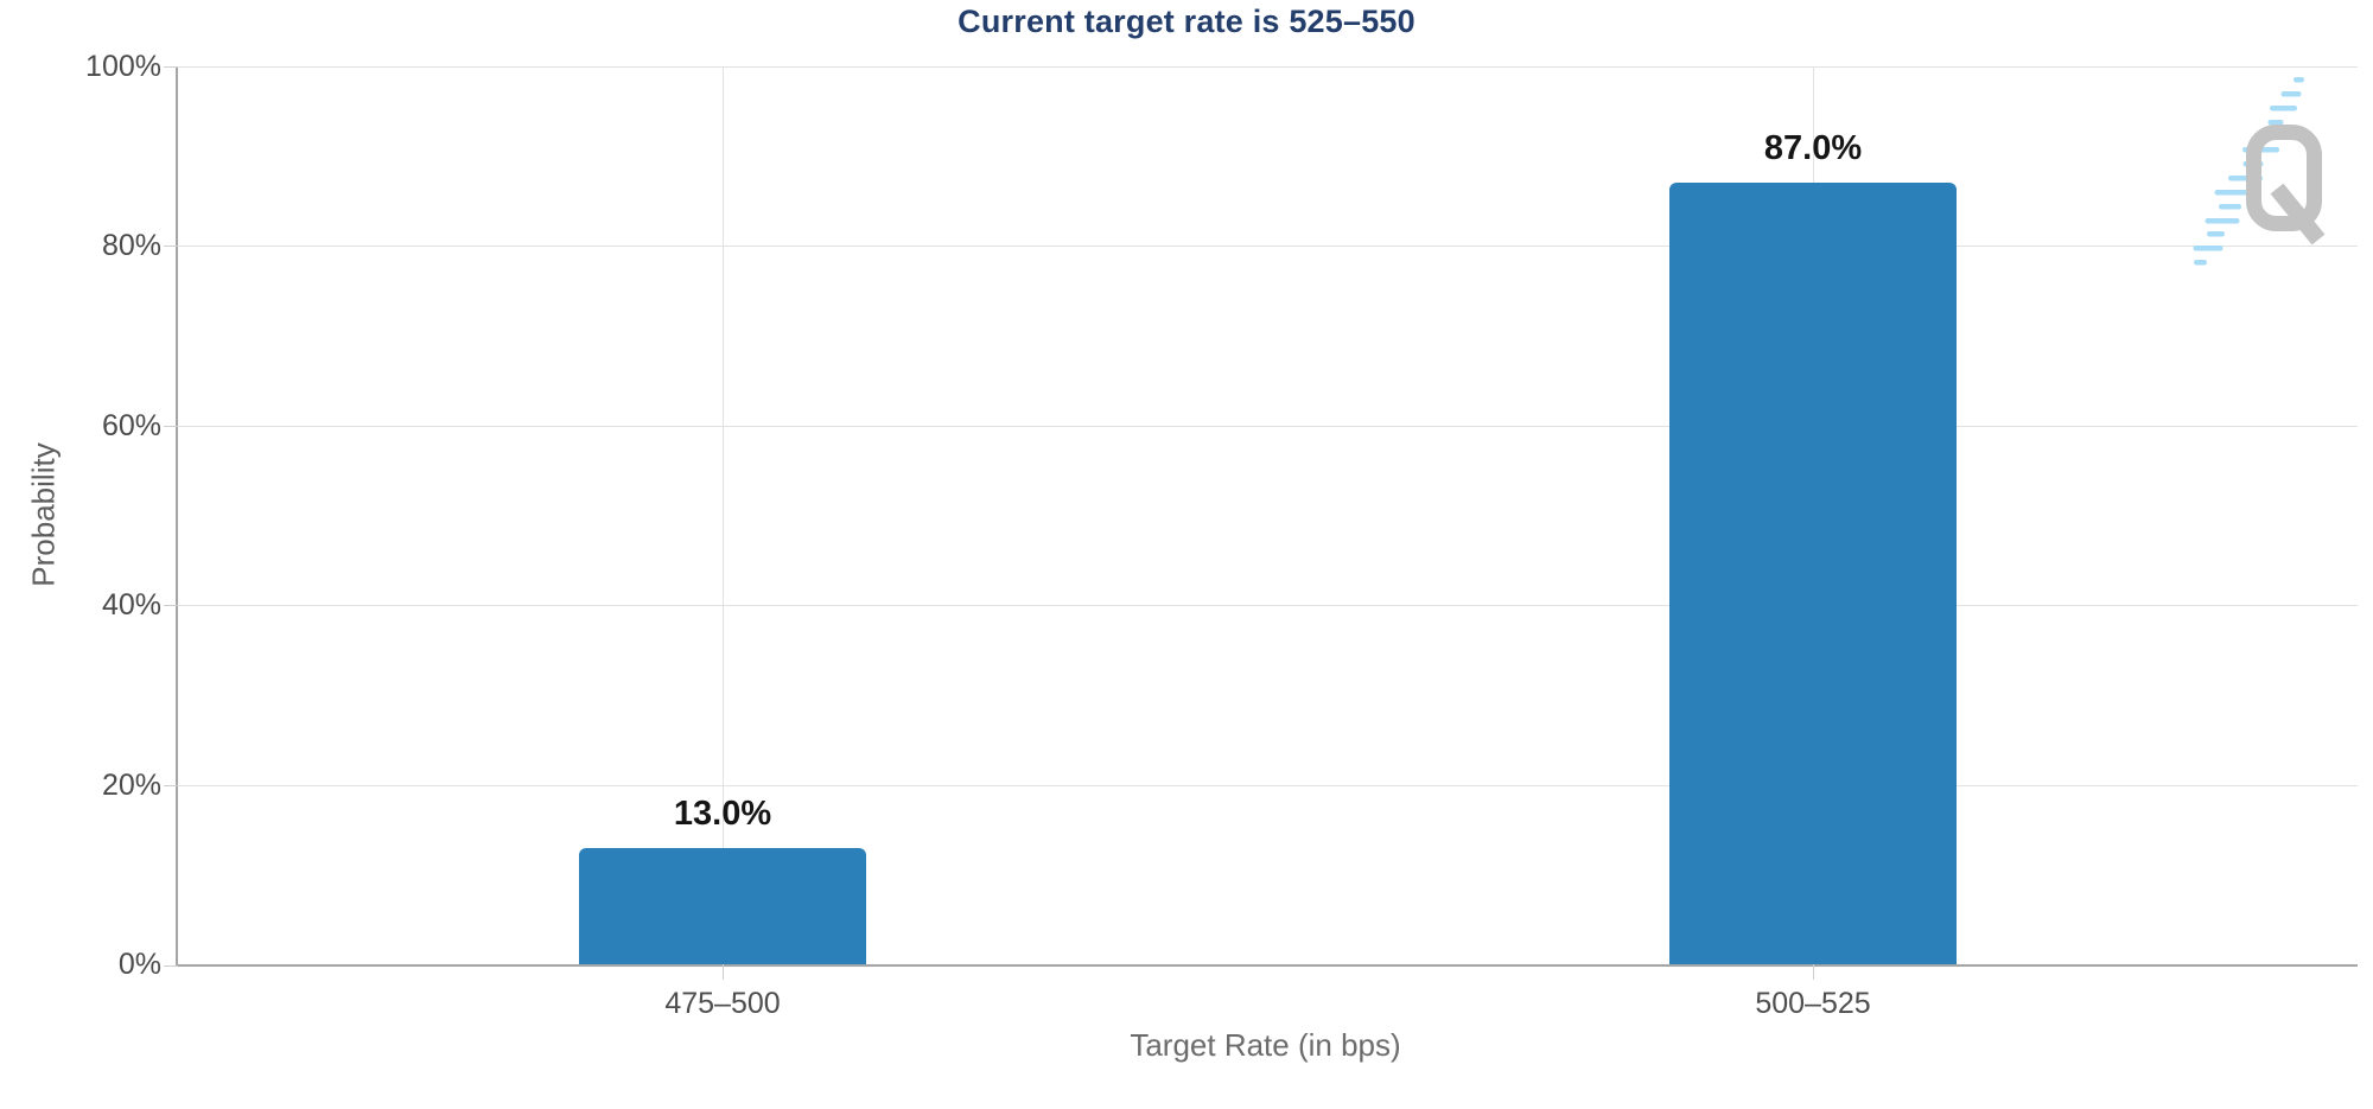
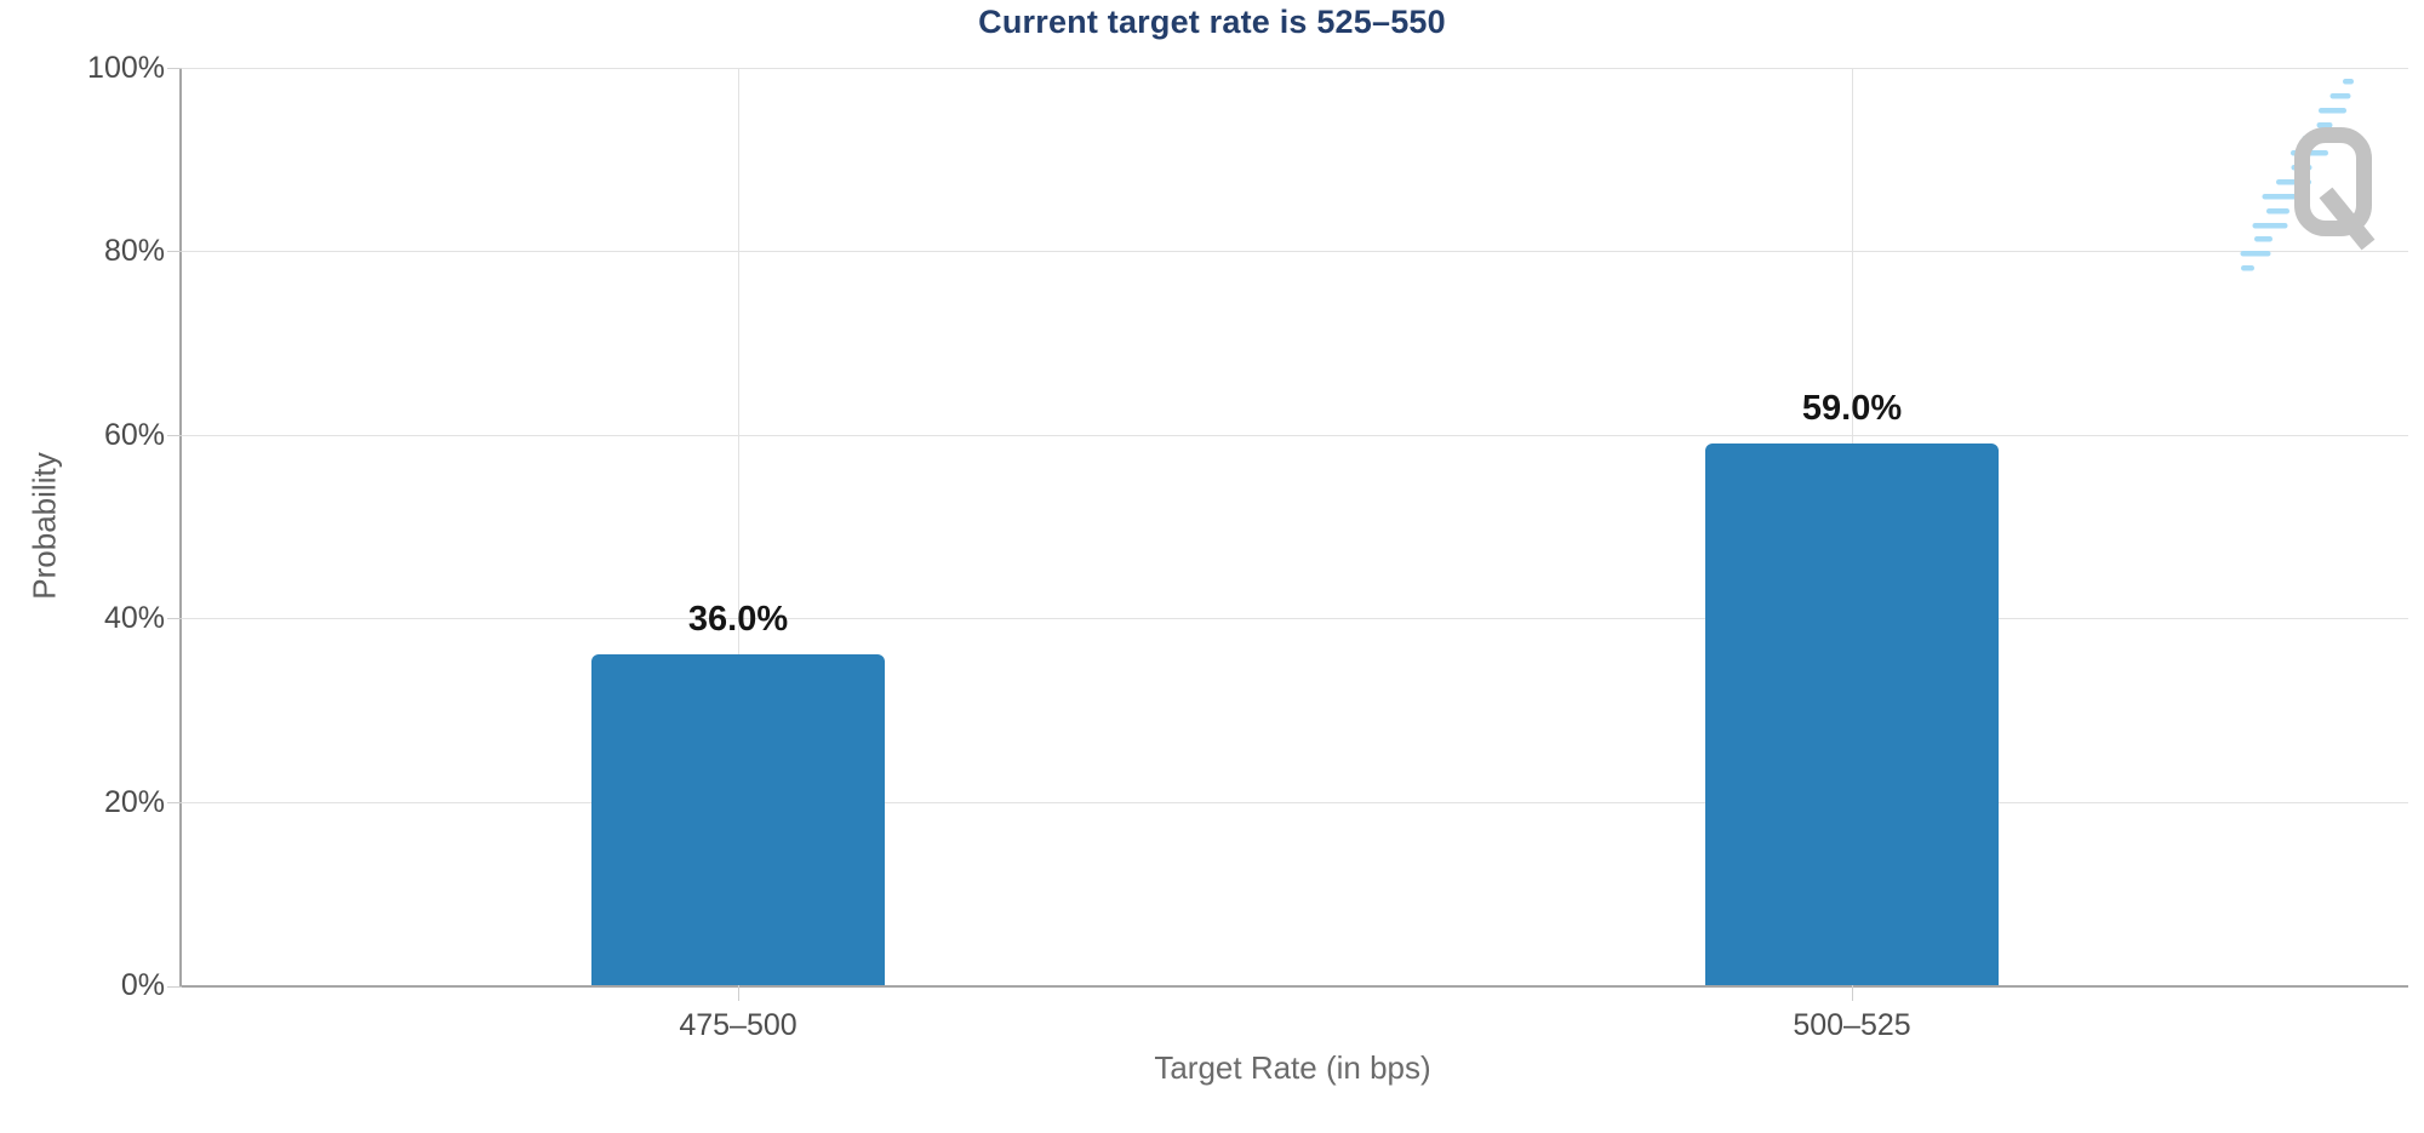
475–500: 13.0% -> 36.0%
500–525: 87.0% -> 59.0%
